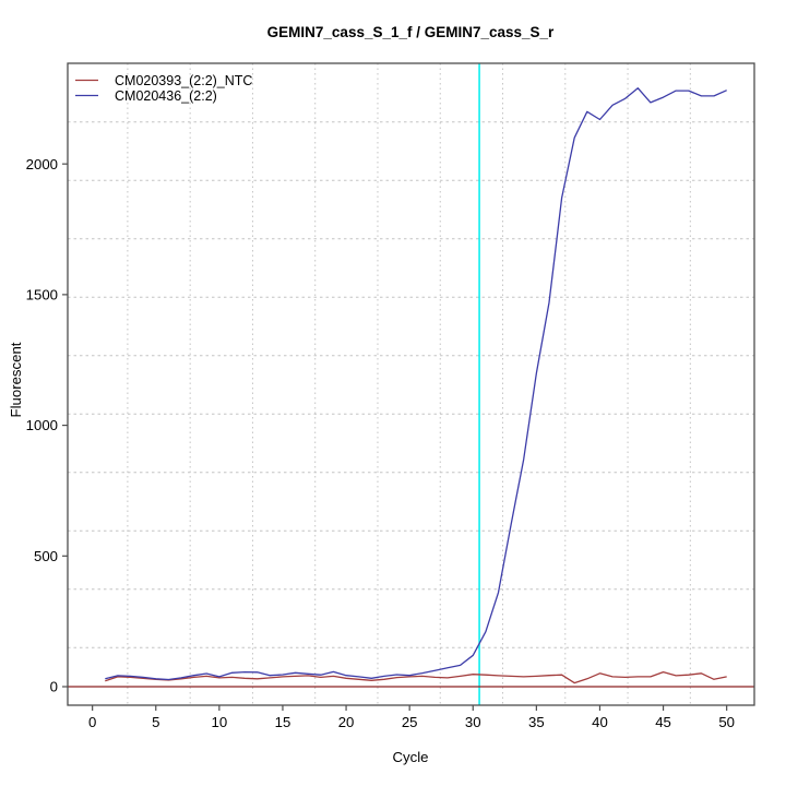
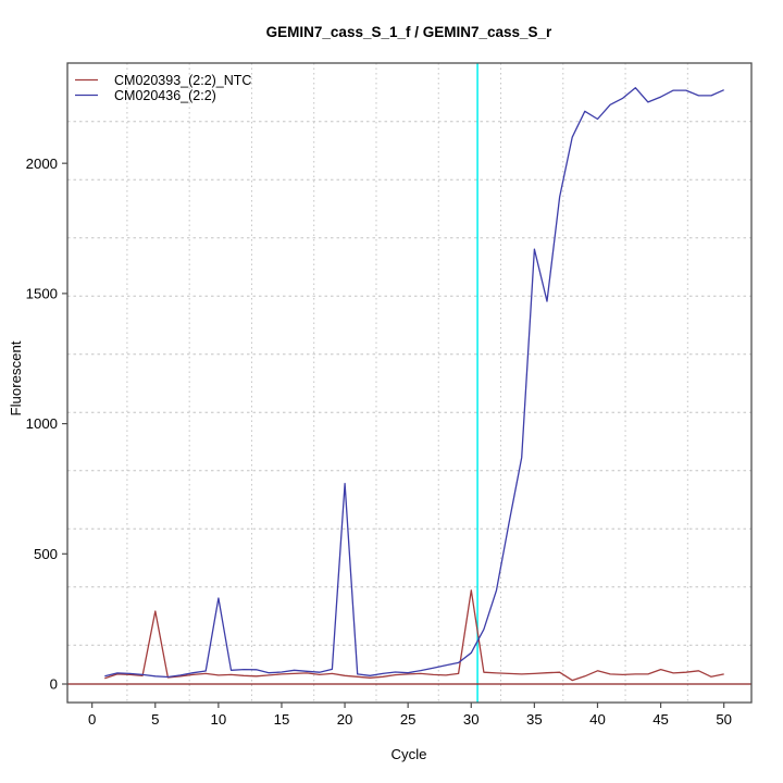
CM020393_(2:2)_NTC/5: 30 -> 280
CM020436_(2:2)/10: 40 -> 330
CM020436_(2:2)/20: 40 -> 770
CM020393_(2:2)_NTC/30: 50 -> 360
CM020436_(2:2)/35: 1200 -> 1670
